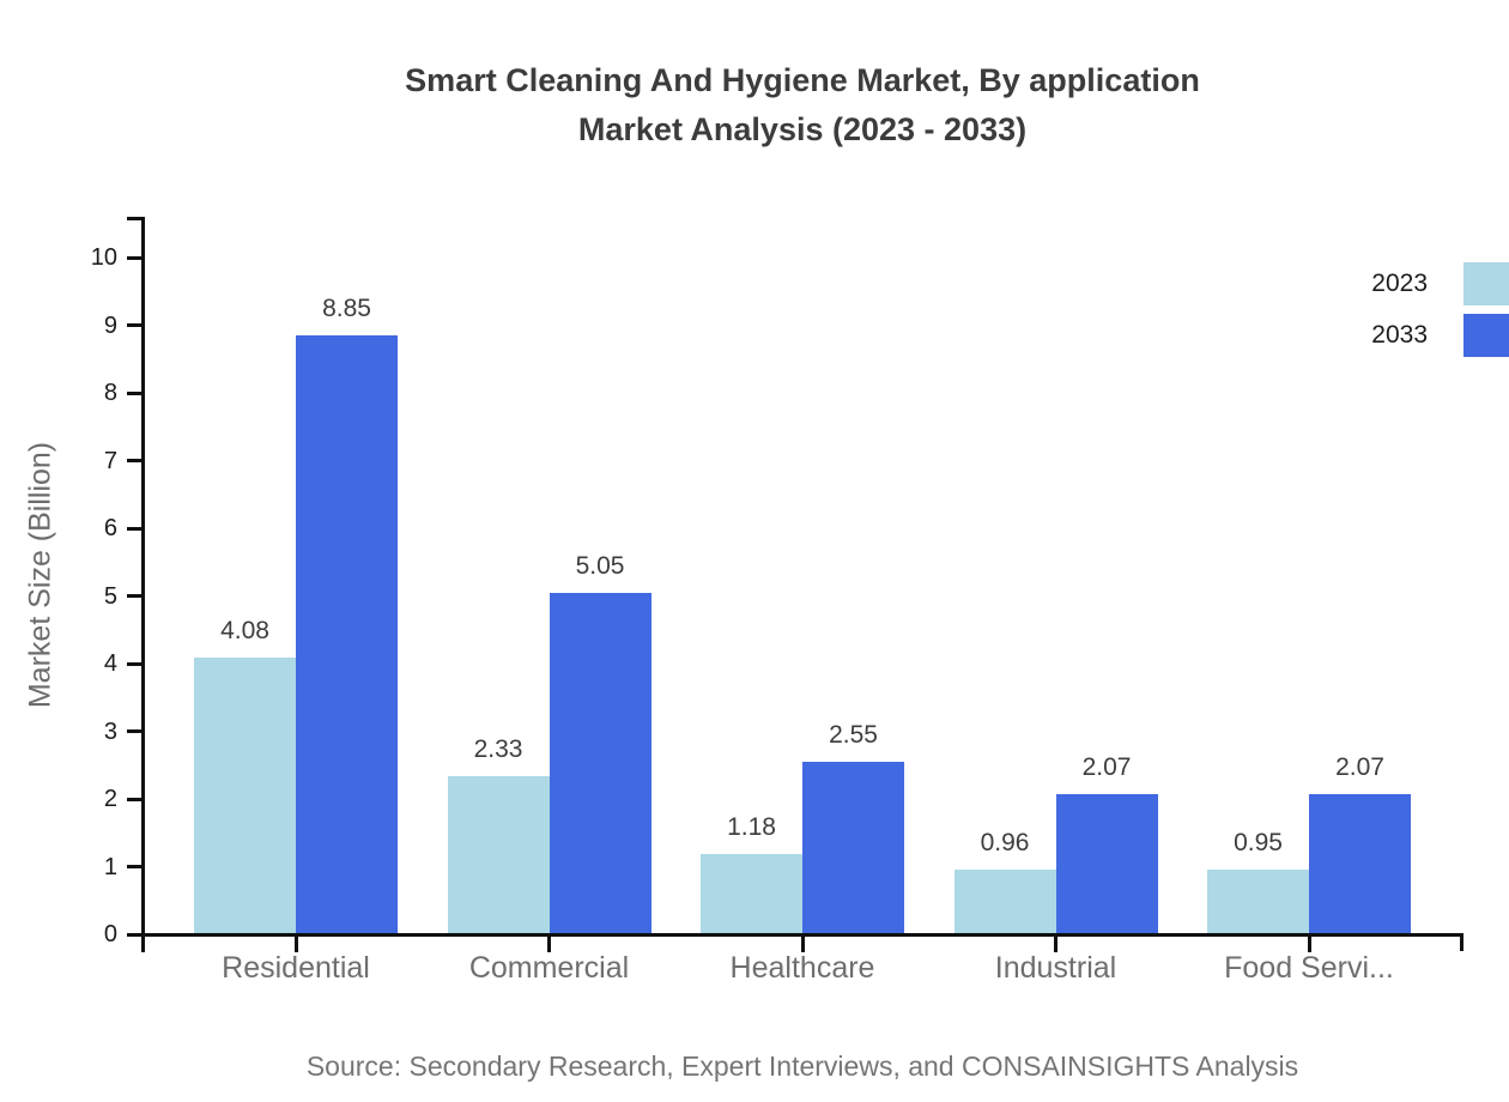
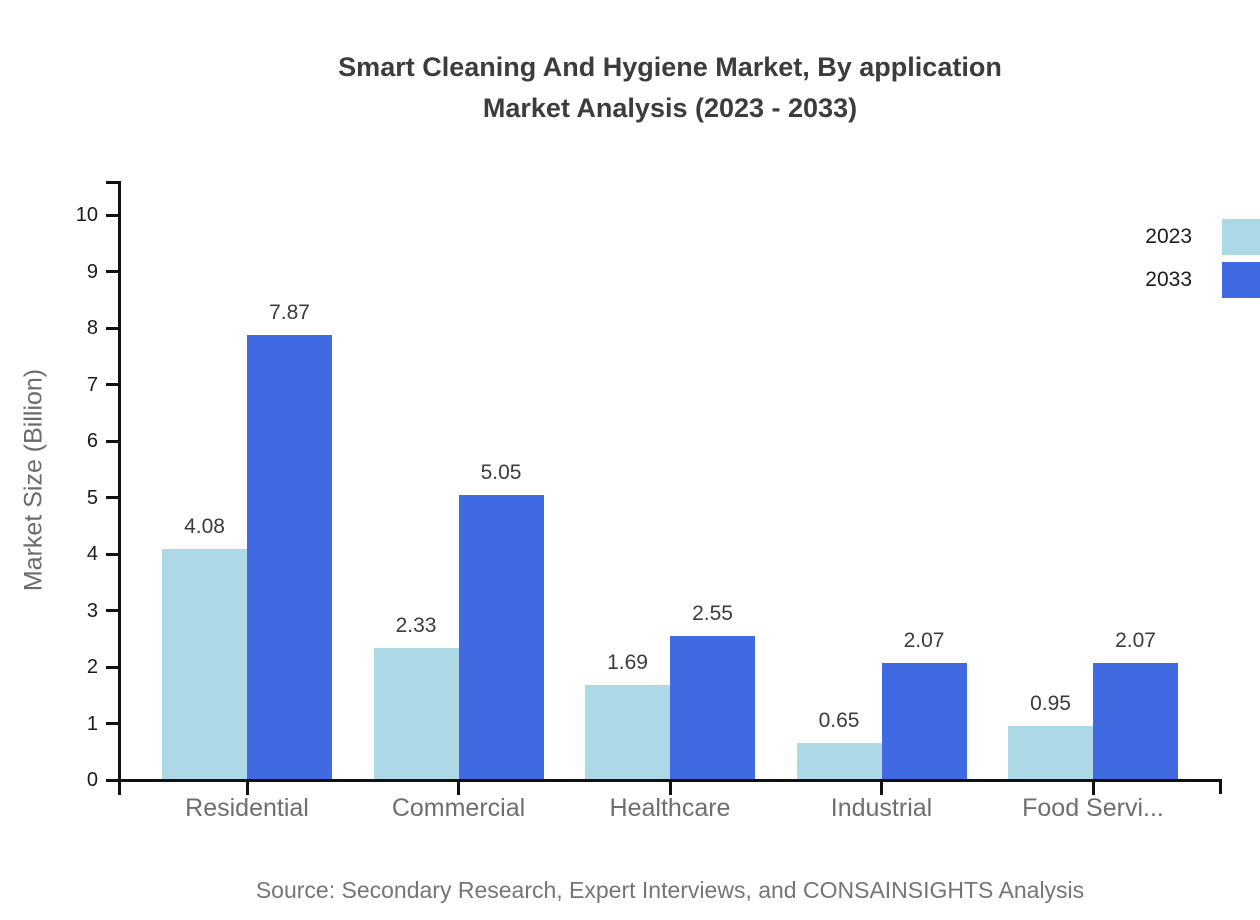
2033/Residential: 8.85 -> 7.87
2023/Healthcare: 1.18 -> 1.69
2023/Industrial: 0.96 -> 0.65
